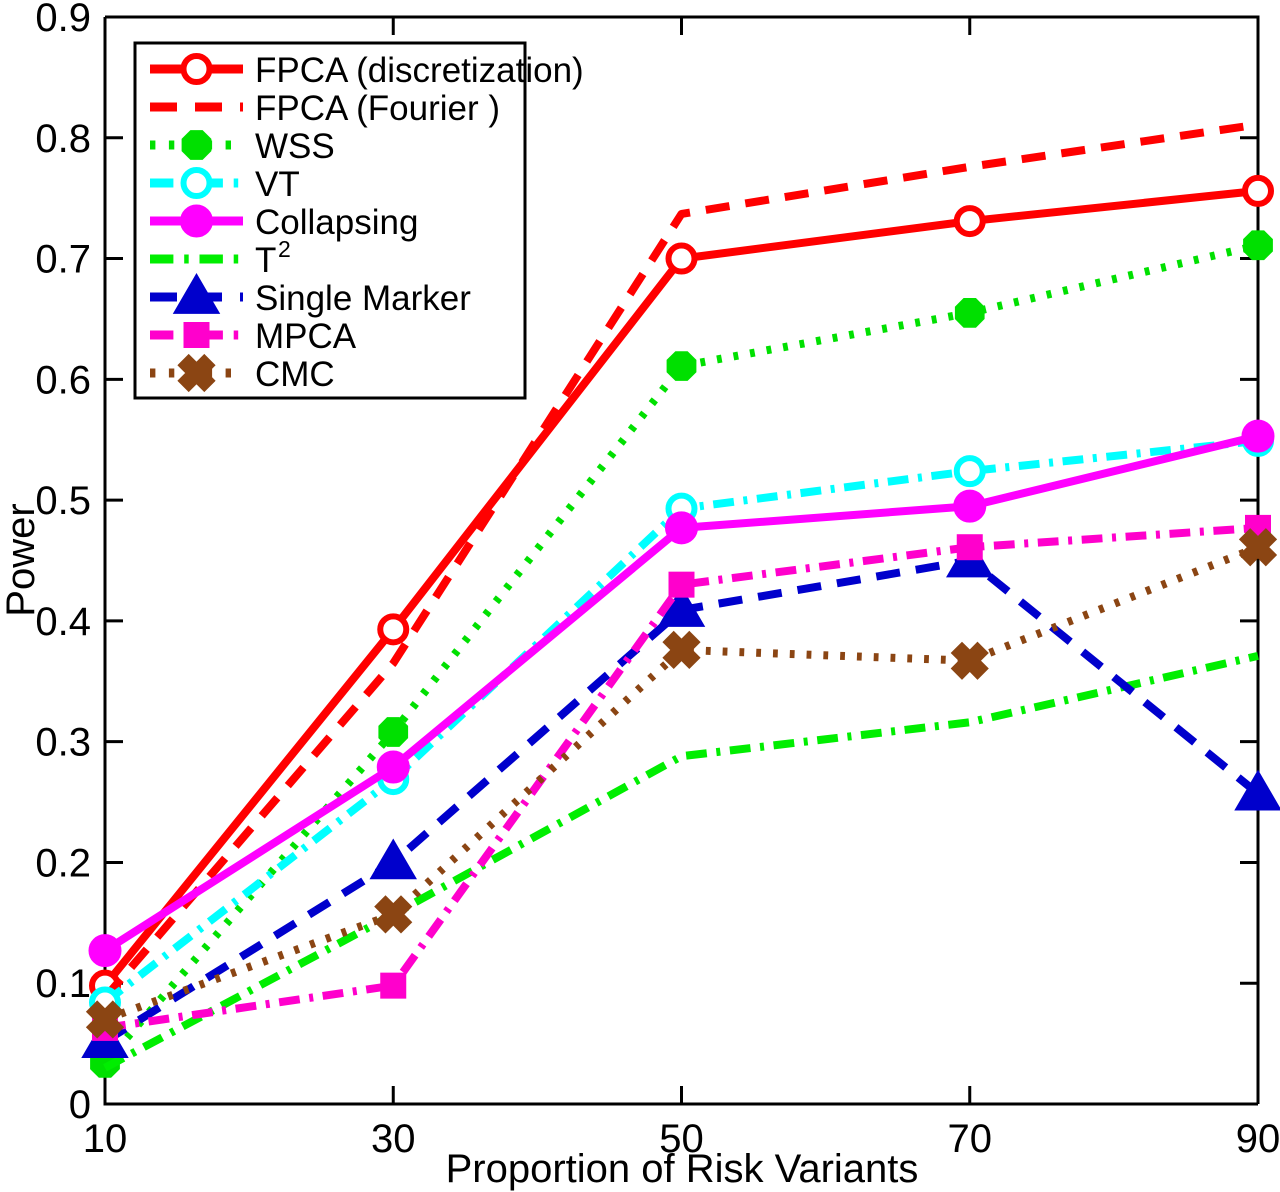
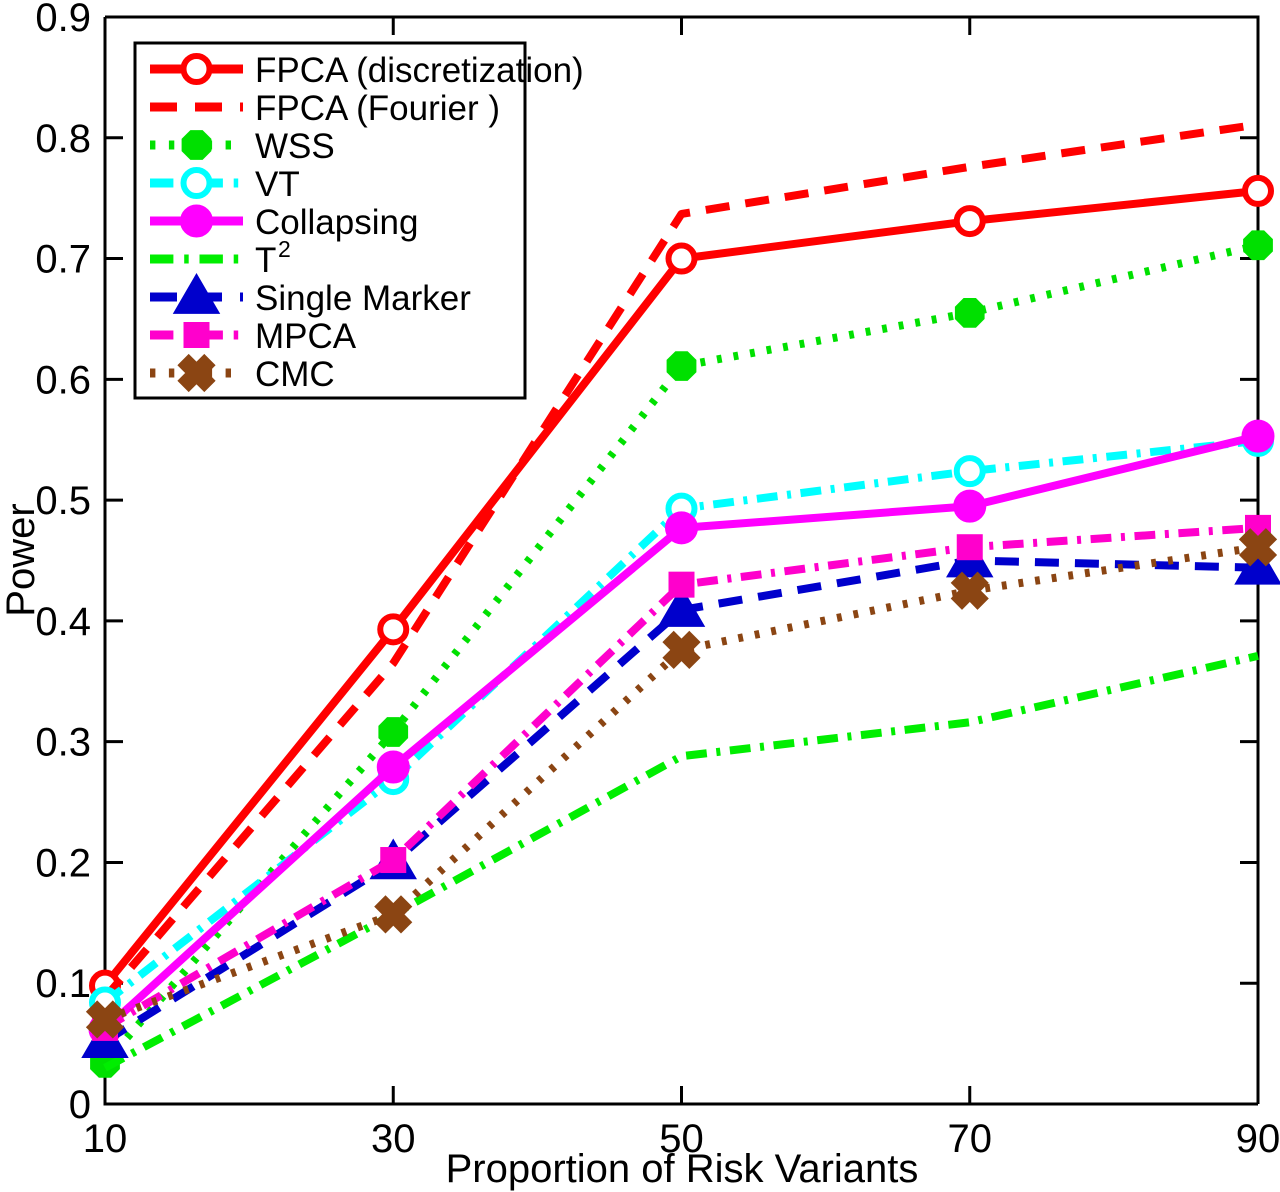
Collapsing/10: 0.127 -> 0.062
MPCA/30: 0.098 -> 0.202
CMC/70: 0.367 -> 0.425
Single Marker/90: 0.257 -> 0.444
